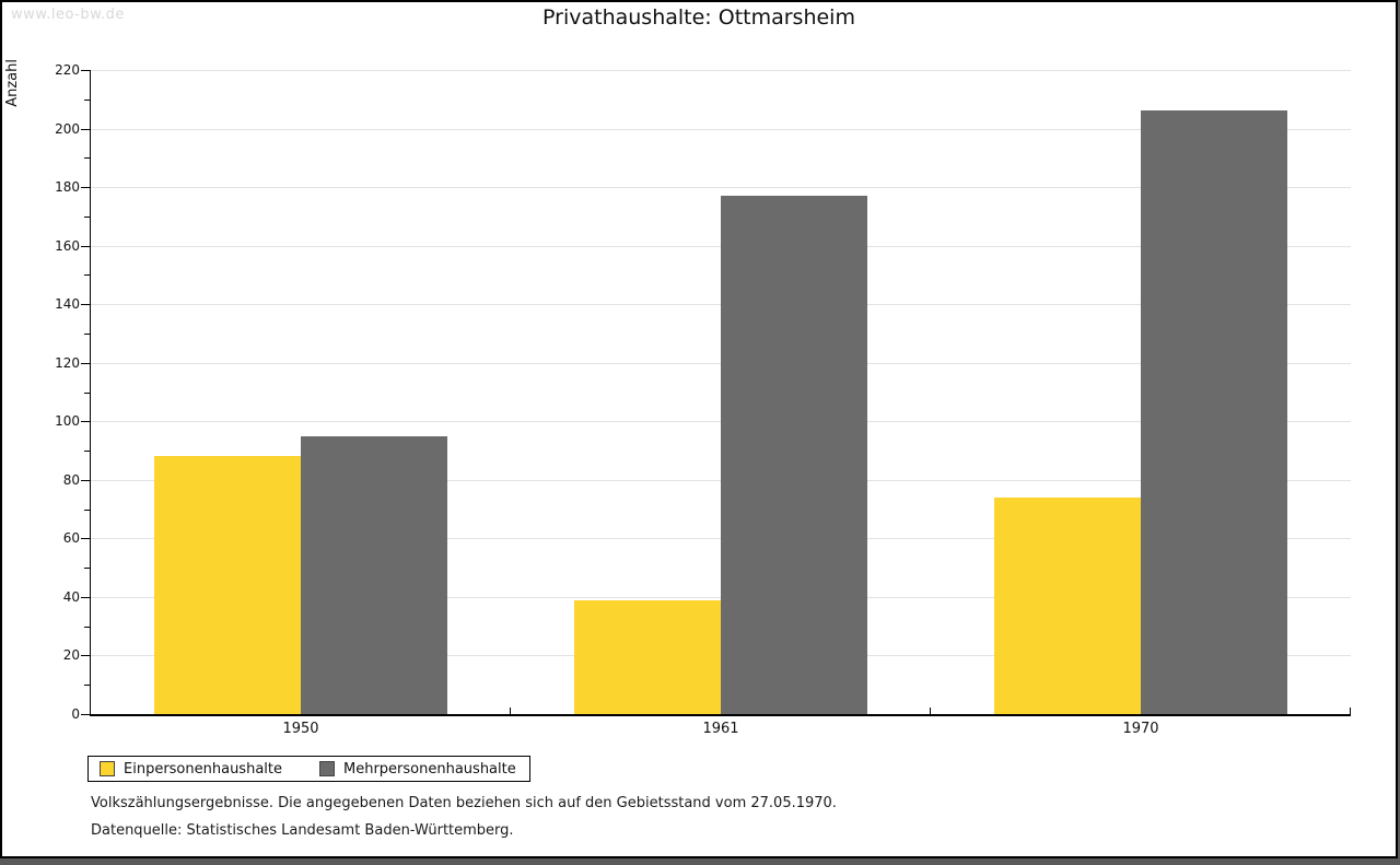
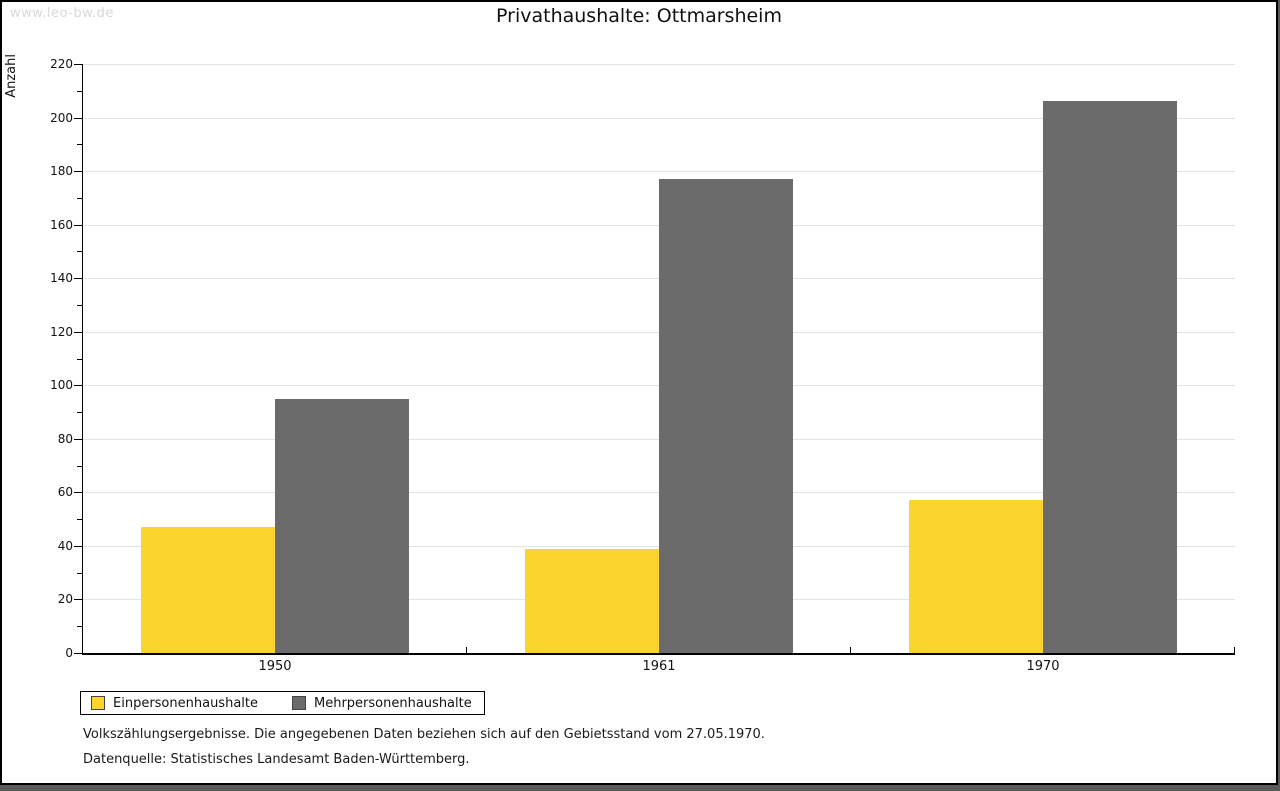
Einpersonenhaushalte/1950: 88 -> 47
Einpersonenhaushalte/1970: 74 -> 57
